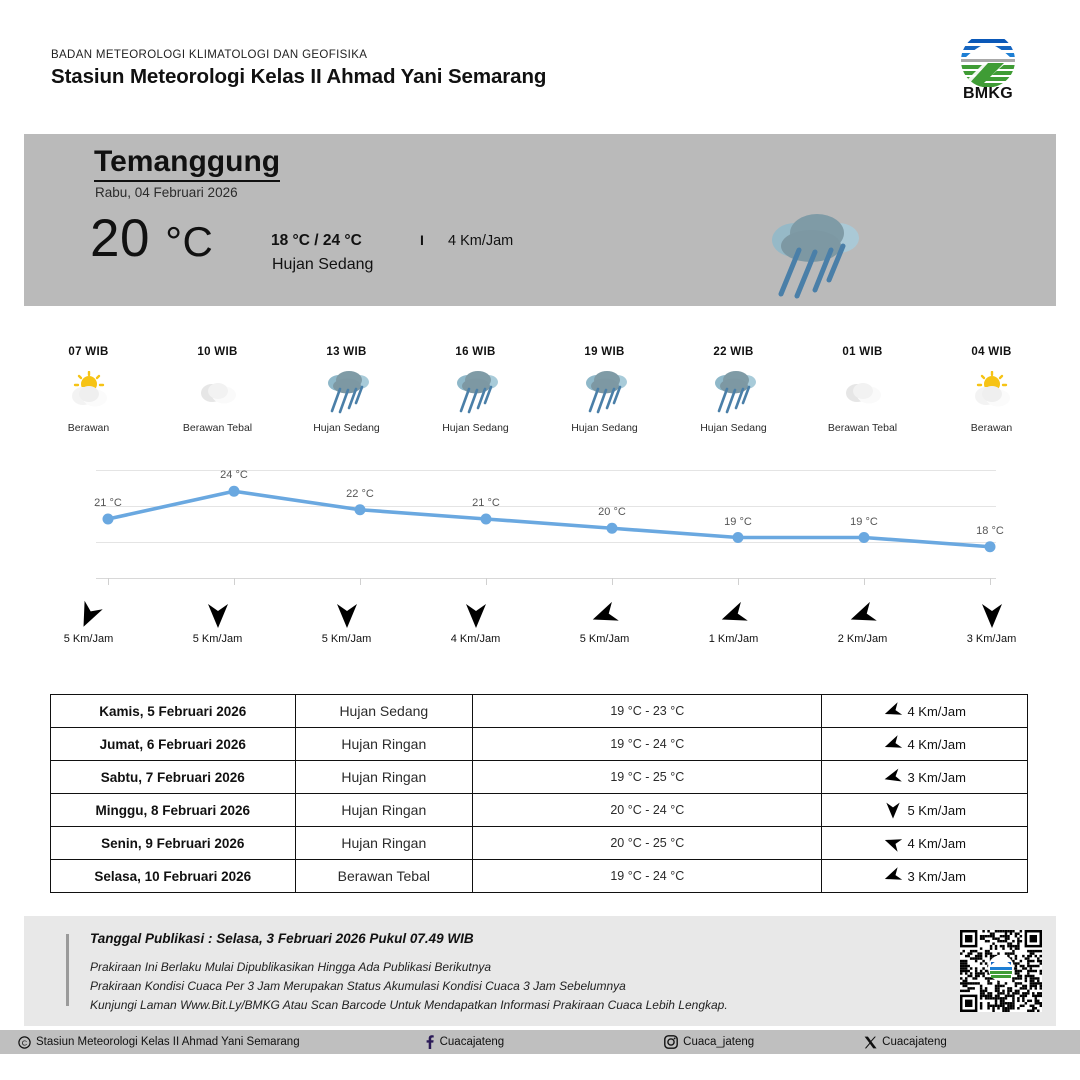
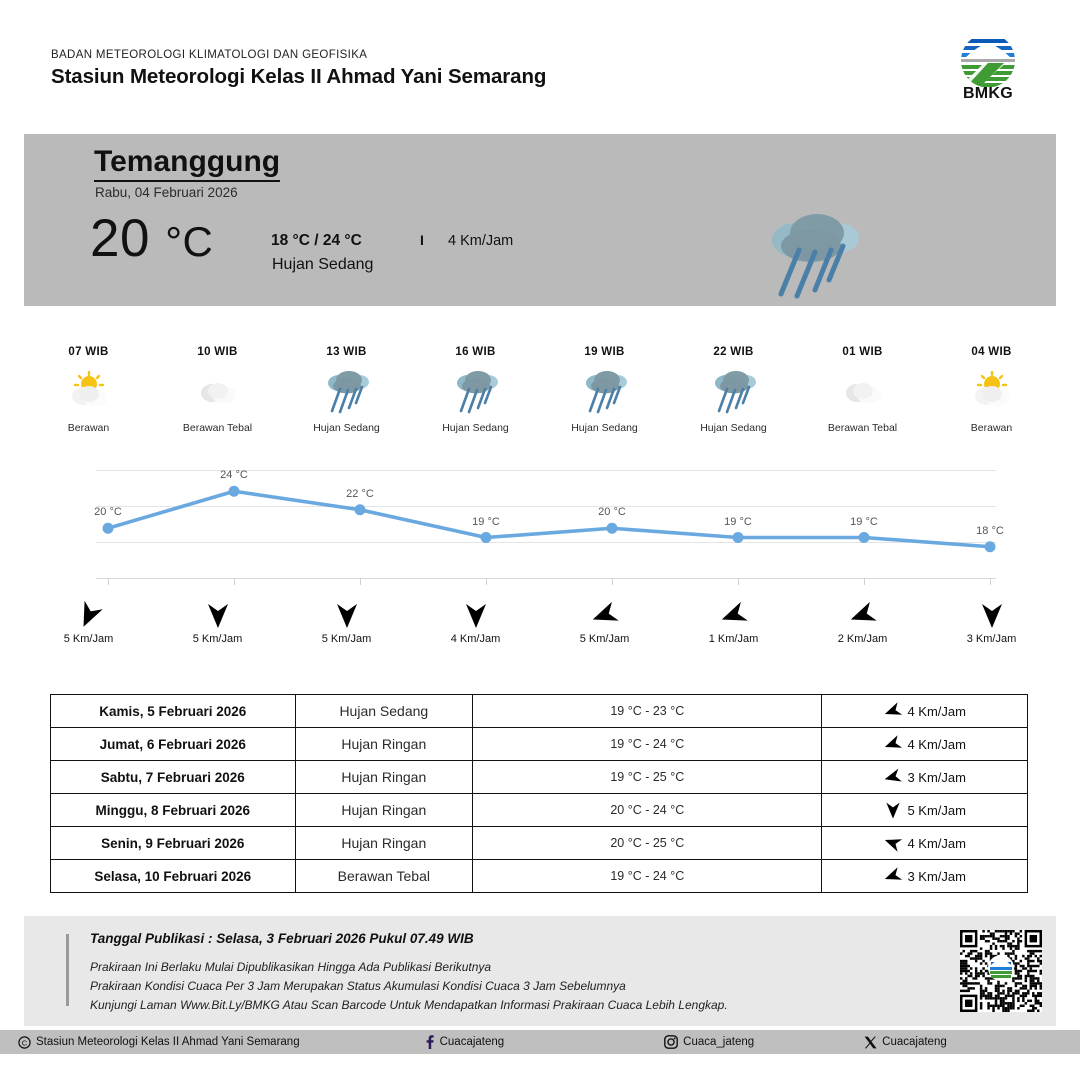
07 WIB: 21 -> 20
16 WIB: 21 -> 19
